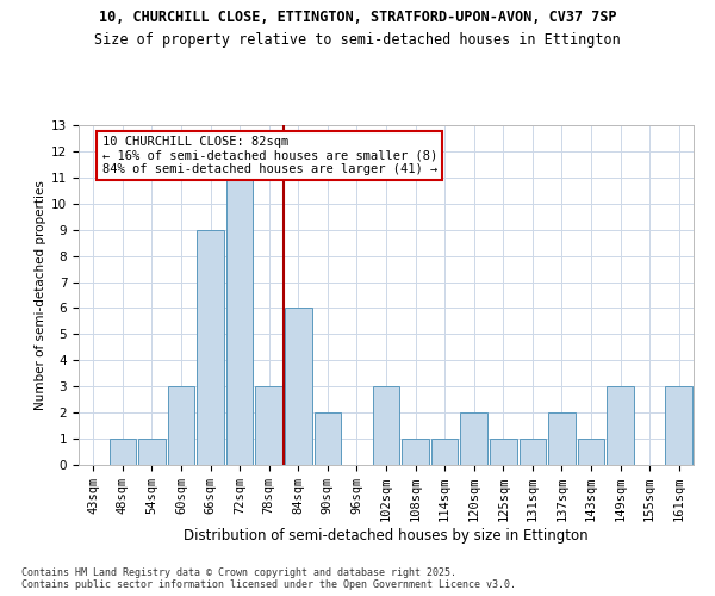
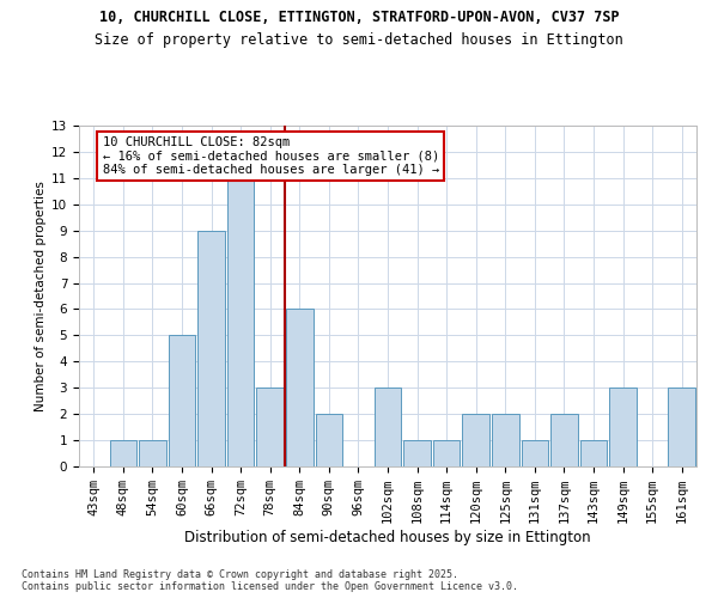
60sqm: 3 -> 5
125sqm: 1 -> 2
